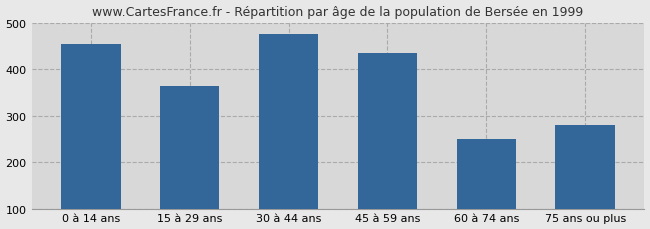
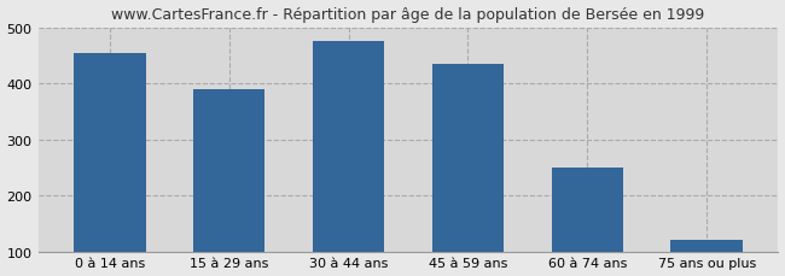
15 à 29 ans: 365 -> 390
75 ans ou plus: 280 -> 120
